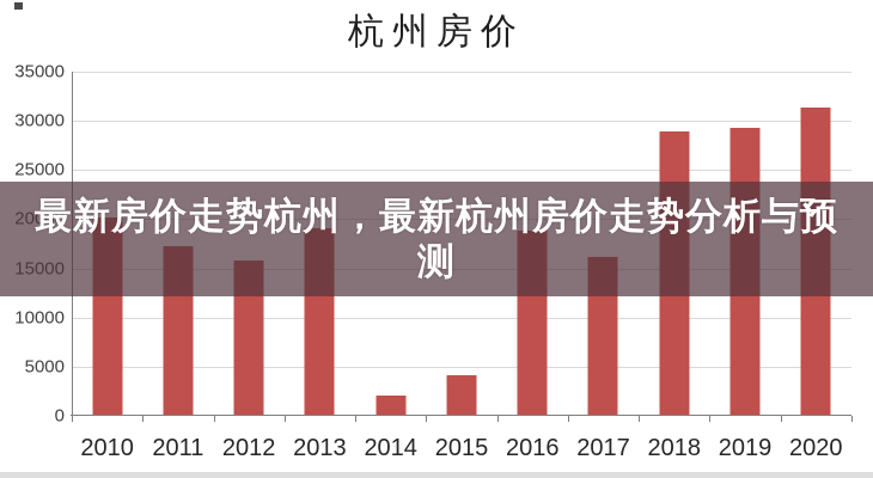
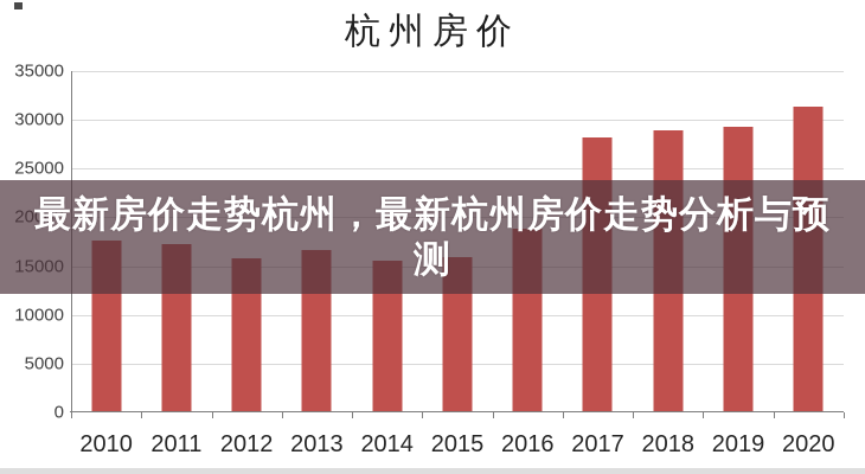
2010: 20000 -> 18000
2013: 19000 -> 16000
2014: 2000 -> 15000
2015: 4000 -> 16000
2017: 16000 -> 28000
